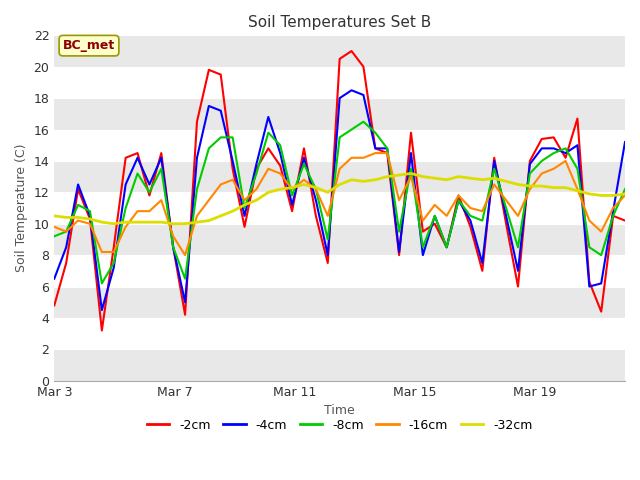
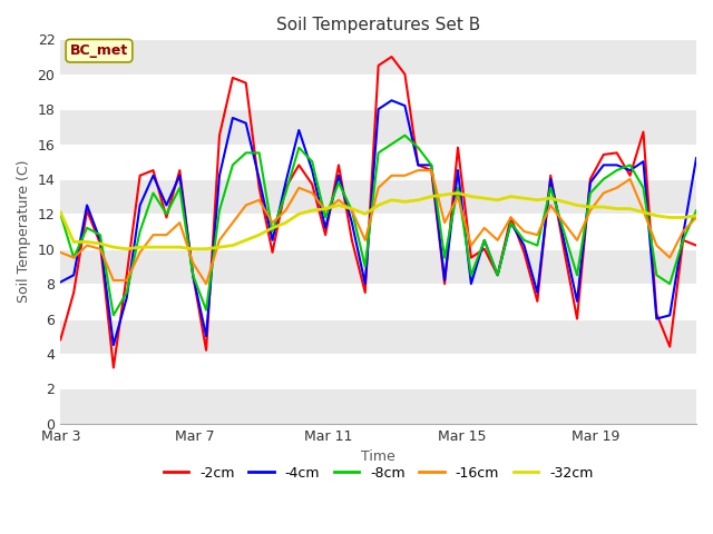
-4cm/Mar 3: 6.5 -> 8.1
-8cm/Mar 3: 9.2 -> 12.0
-32cm/Mar 3: 10.5 -> 12.1
